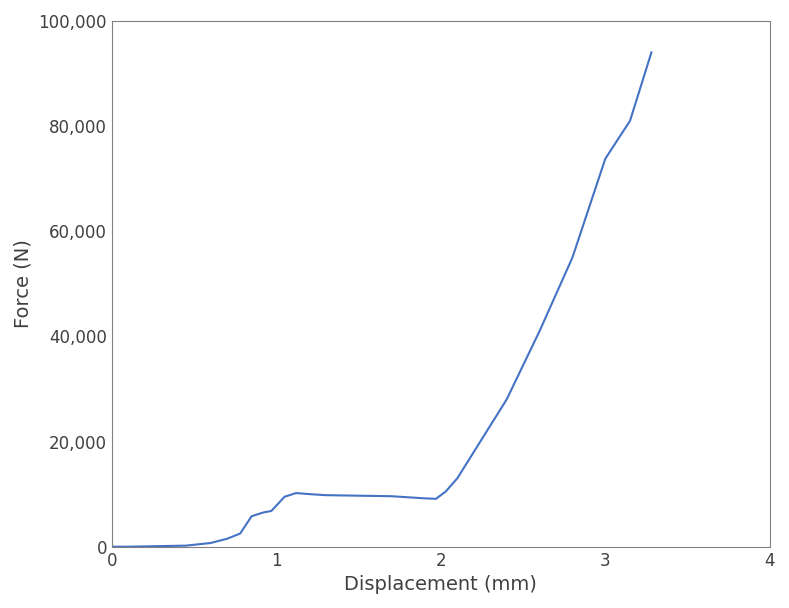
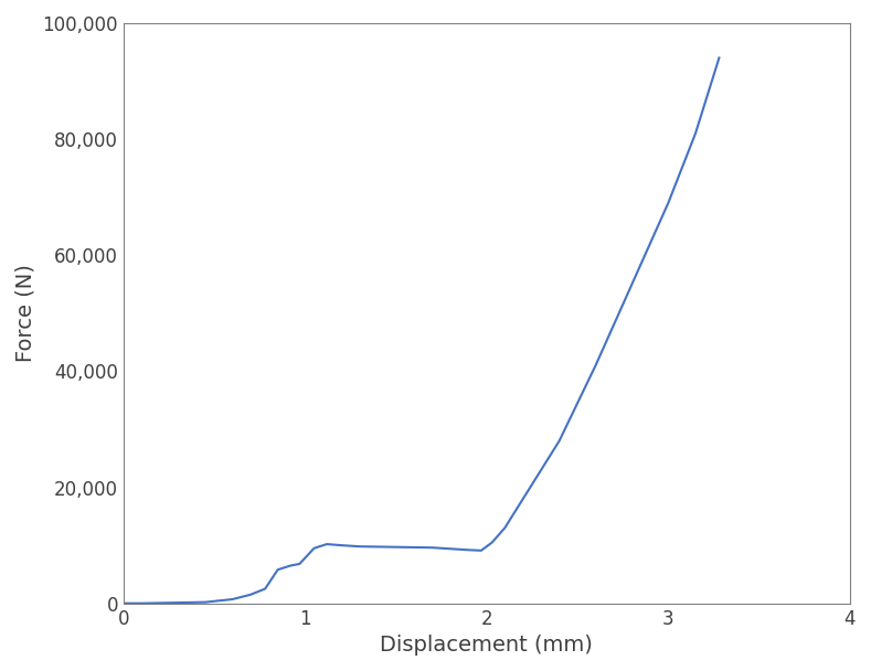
3: 73,800 -> 69,000
